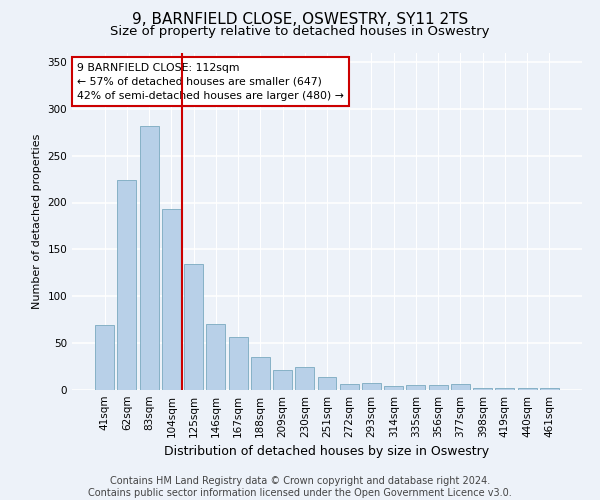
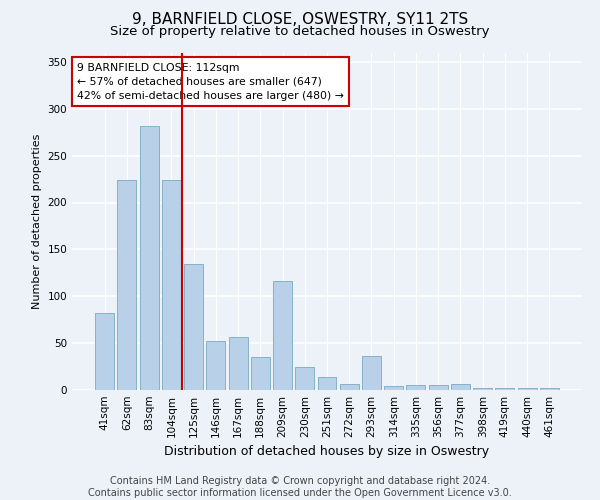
41sqm: 69 -> 82
104sqm: 193 -> 224
146sqm: 70 -> 52
209sqm: 21 -> 116
293sqm: 8 -> 36
